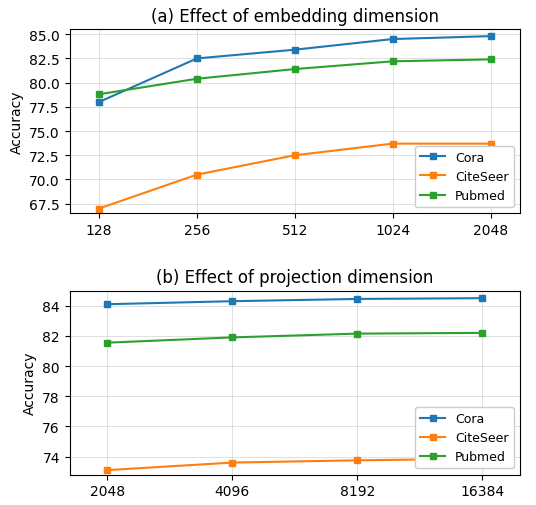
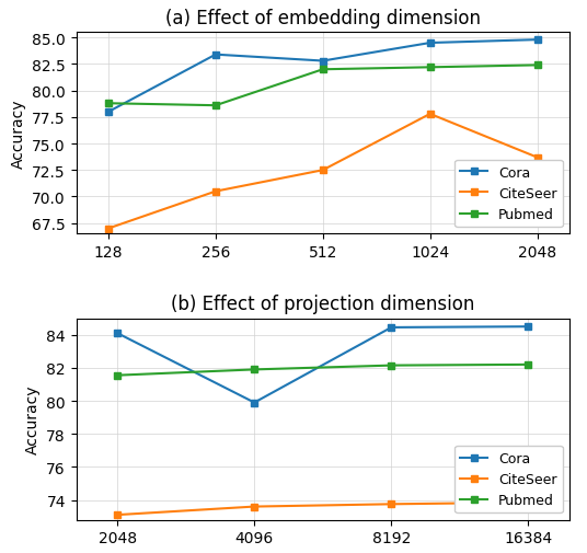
(a) Effect of embedding dimension/Cora/256: 82.5 -> 83.4
(a) Effect of embedding dimension/Pubmed/256: 80.4 -> 78.6
(a) Effect of embedding dimension/Cora/512: 83.4 -> 82.8
(a) Effect of embedding dimension/Pubmed/512: 81.4 -> 82.0
(a) Effect of embedding dimension/CiteSeer/1024: 73.7 -> 77.8
(b) Effect of projection dimension/Cora/4096: 84.3 -> 79.9
